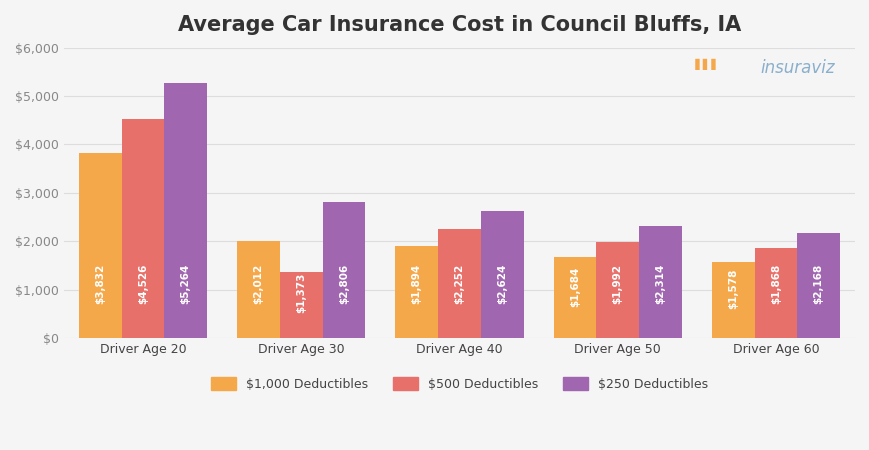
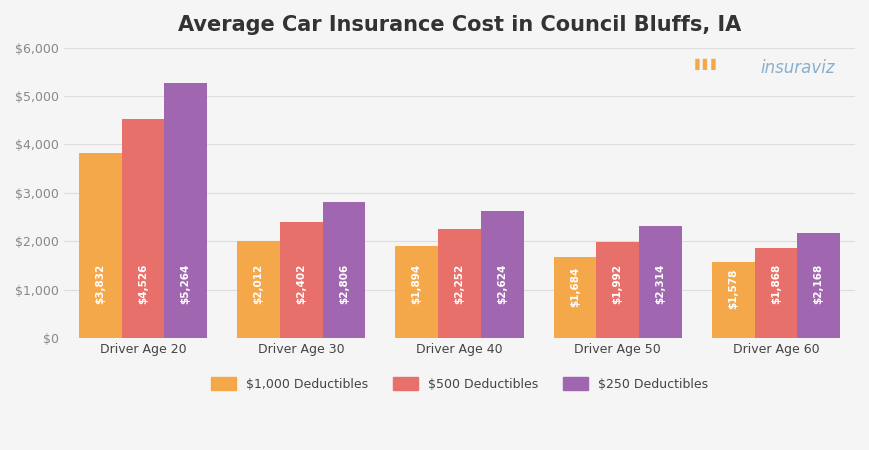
$500 Deductibles/Driver Age 30: $1,373 -> $2,402
